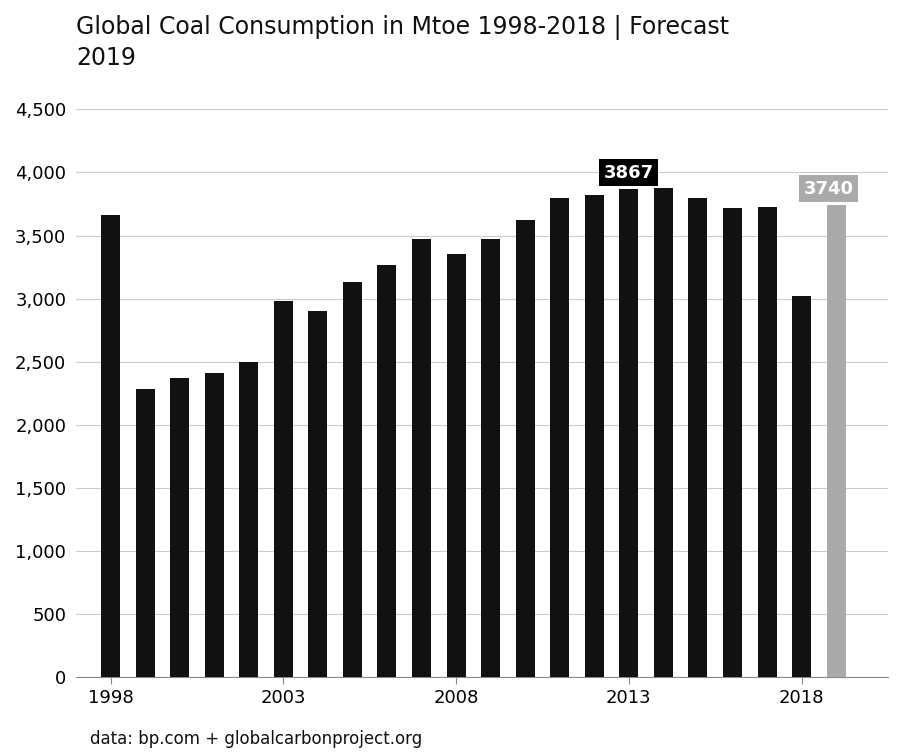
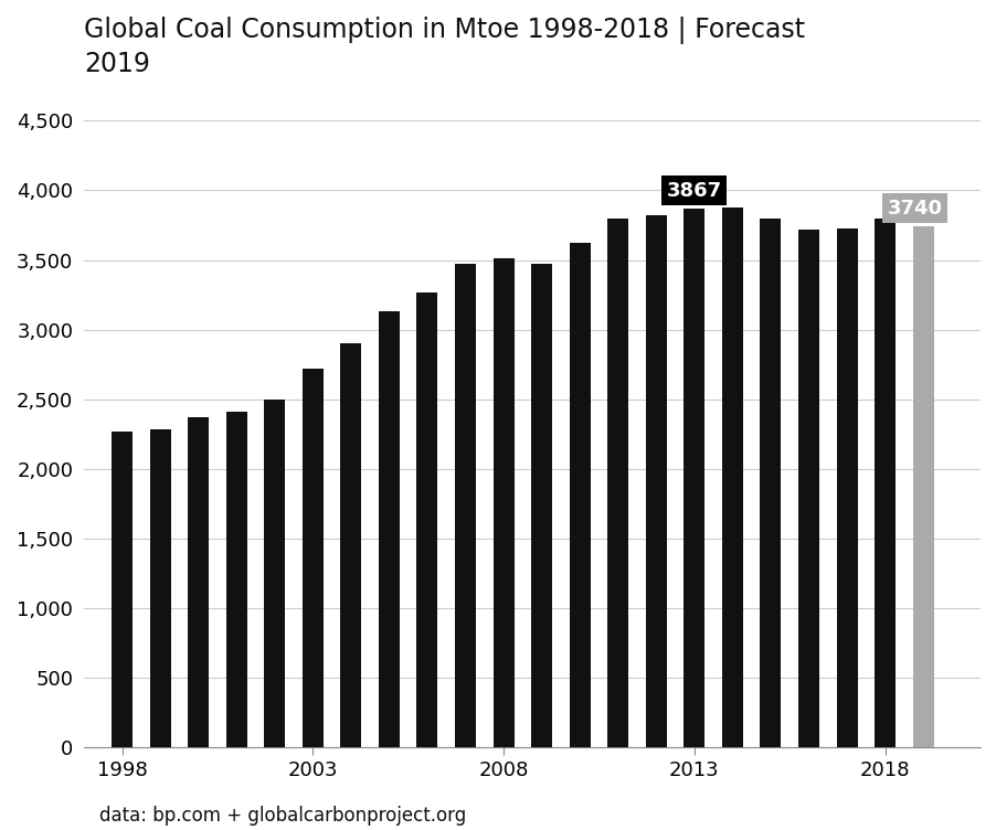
1998: 3,660 -> 2,270
2003: 2,980 -> 2,720
2008: 3,350 -> 3,510
2018: 3,020 -> 3,800
